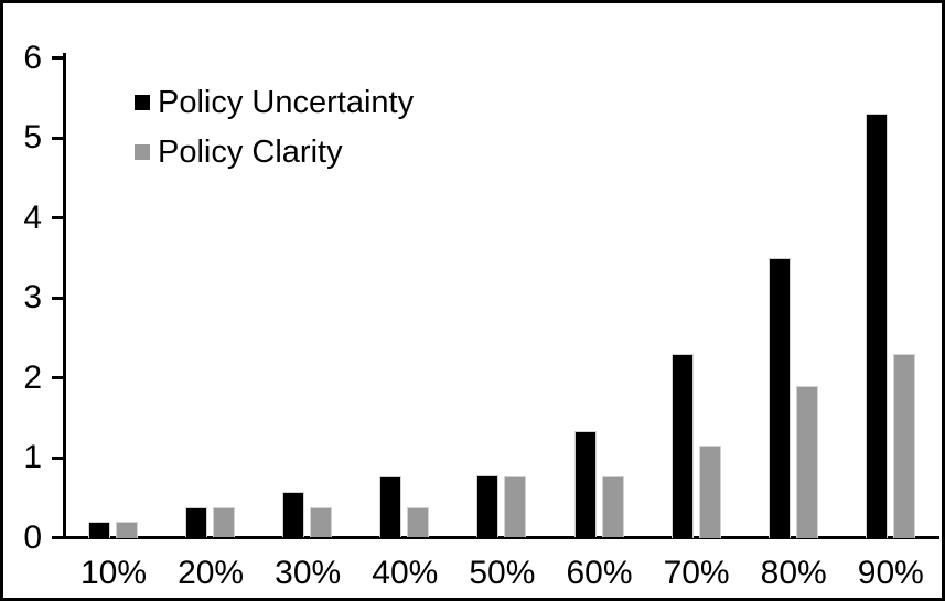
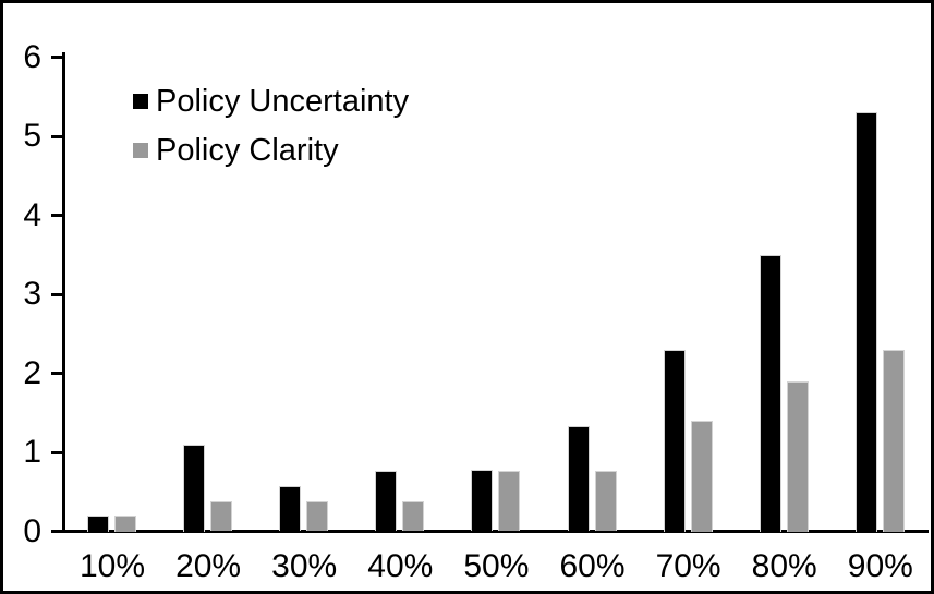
Policy Uncertainty/20%: 0.4 -> 1.1
Policy Clarity/70%: 1.1 -> 1.4
